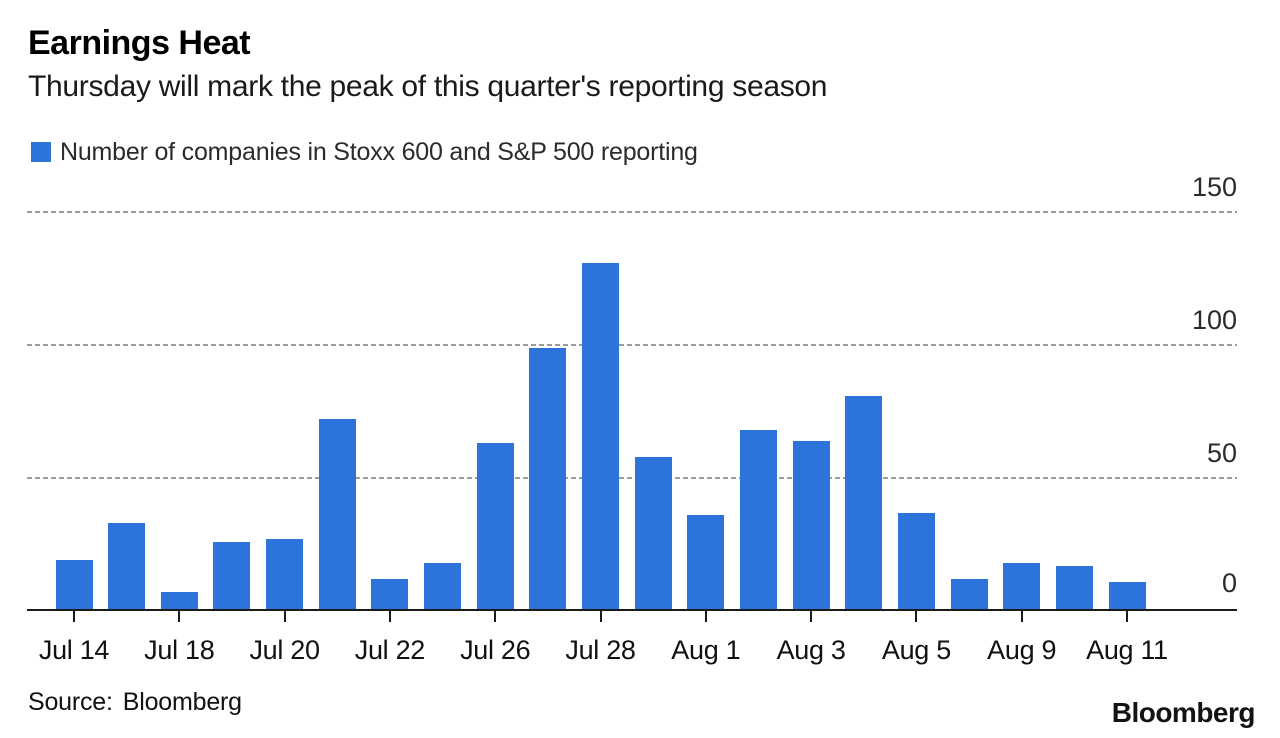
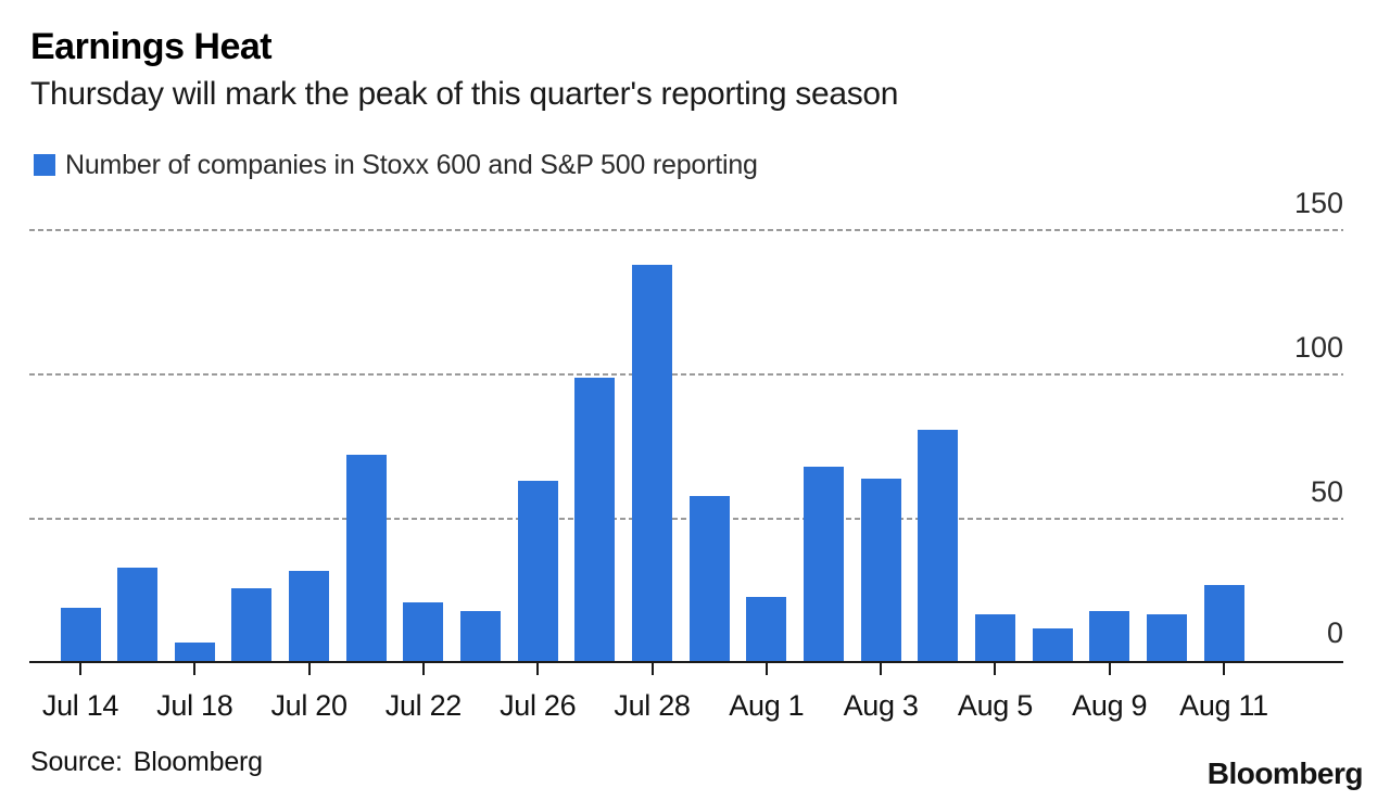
Jul 20: 27 -> 32
Jul 22: 12 -> 21
Jul 28: 131 -> 138
Aug 1: 36 -> 23
Aug 5: 37 -> 17
Aug 11: 11 -> 27
